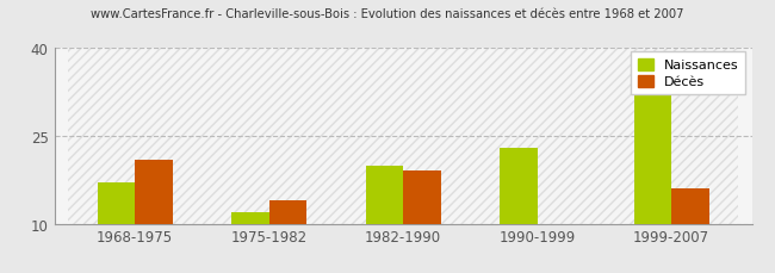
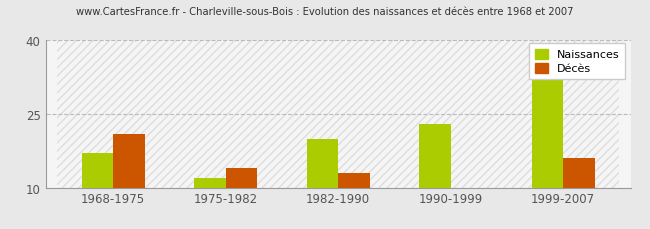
Décès/1982-1990: 19 -> 13
